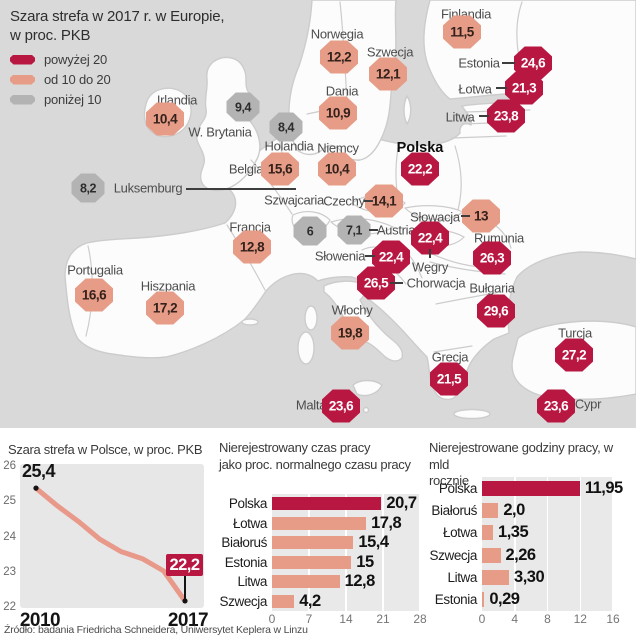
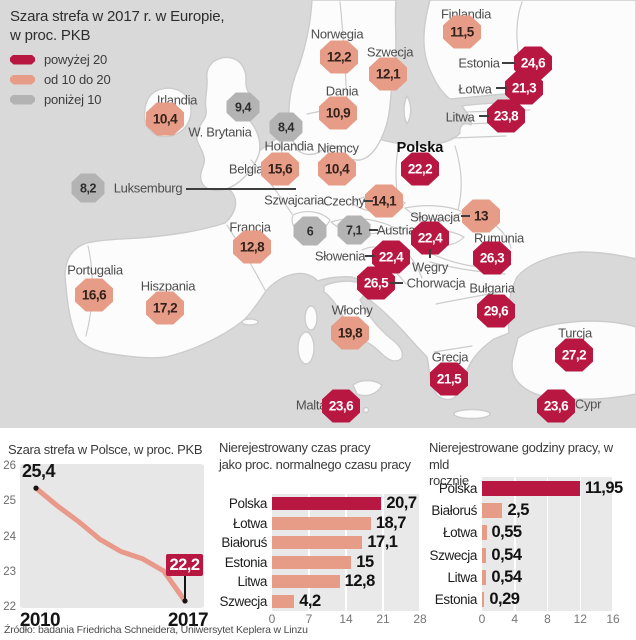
Nierejestrowany czas pracy jako proc. normalnego czasu pracy/Łotwa: 17,8 -> 18,7
Nierejestrowany czas pracy jako proc. normalnego czasu pracy/Białoruś: 15,4 -> 17,1
Nierejestrowane godziny pracy, w mld rocznie/Białoruś: 2,0 -> 2,5
Nierejestrowane godziny pracy, w mld rocznie/Łotwa: 1,35 -> 0,55
Nierejestrowane godziny pracy, w mld rocznie/Szwecja: 2,26 -> 0,54
Nierejestrowane godziny pracy, w mld rocznie/Litwa: 3,30 -> 0,54
